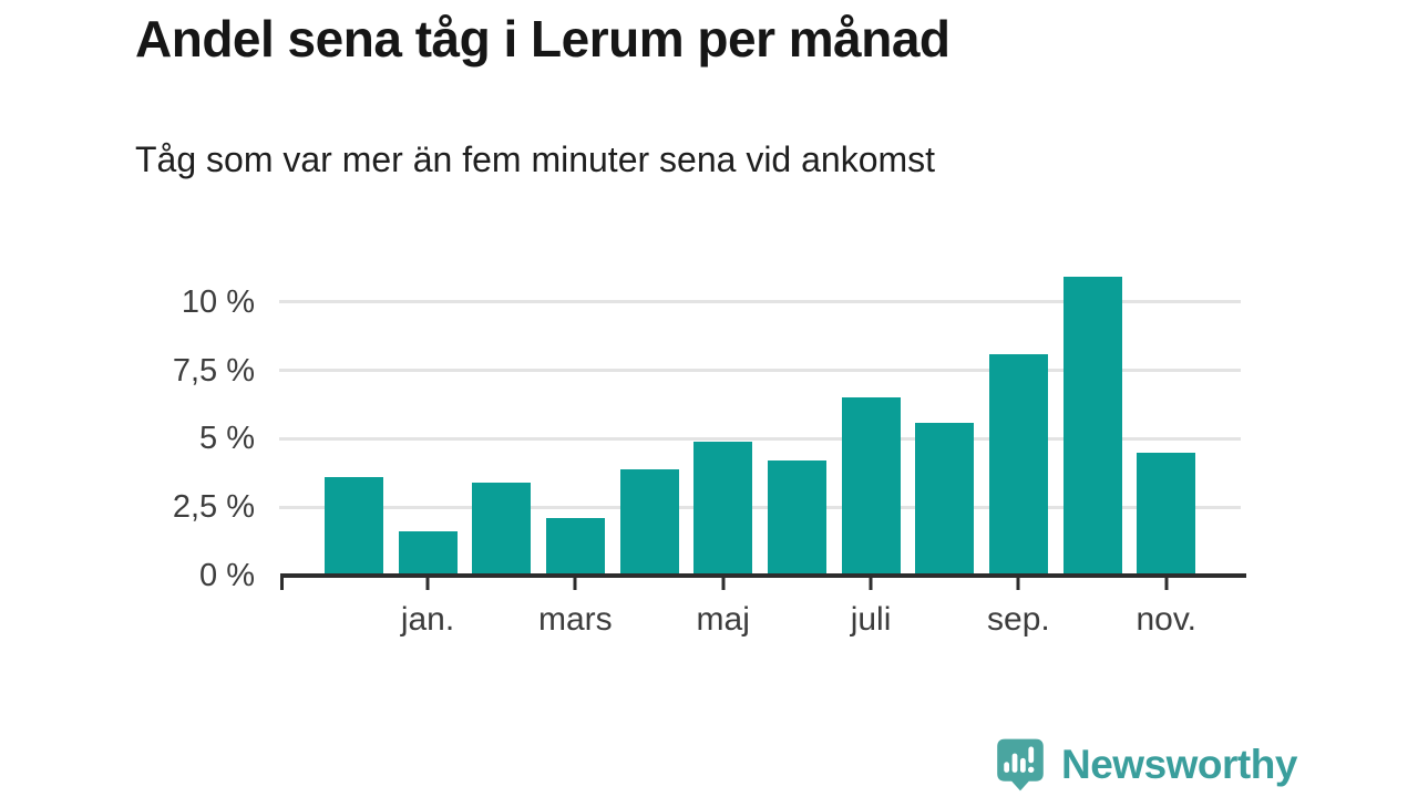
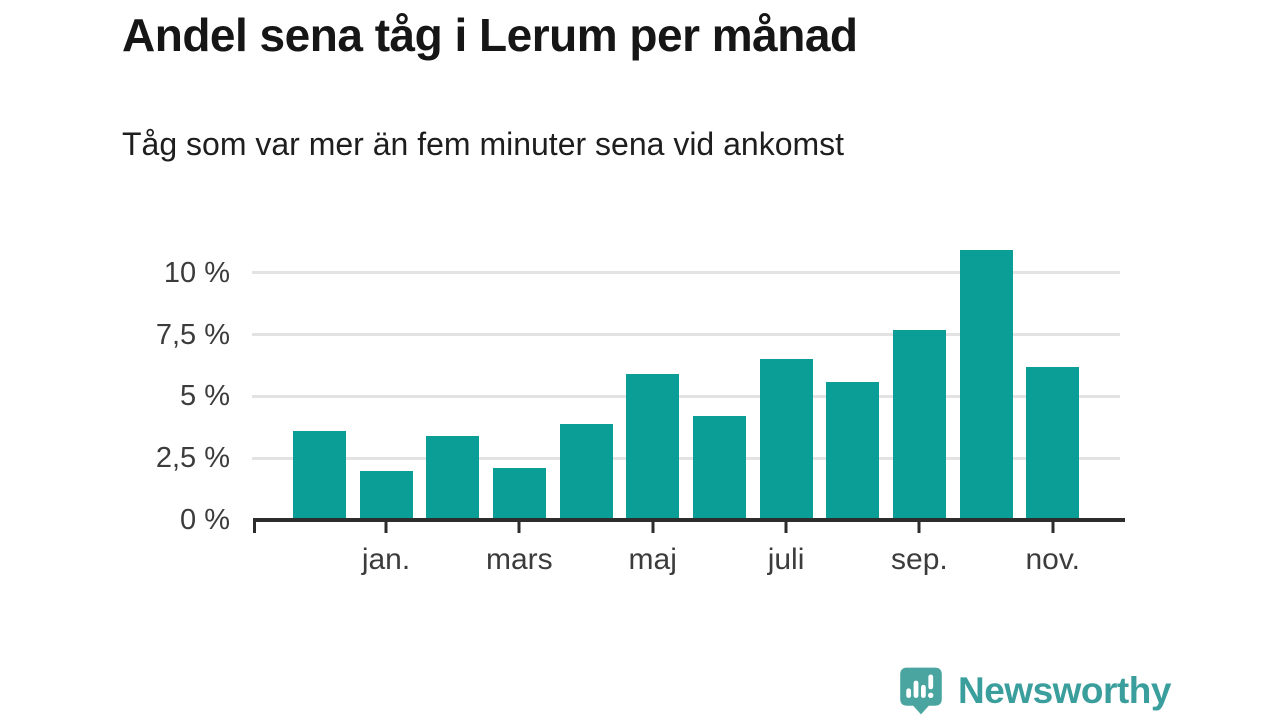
jan.: 1.6% -> 2.0%
maj: 4.9% -> 5.9%
sep.: 8.1% -> 7.7%
nov.: 4.5% -> 6.2%
